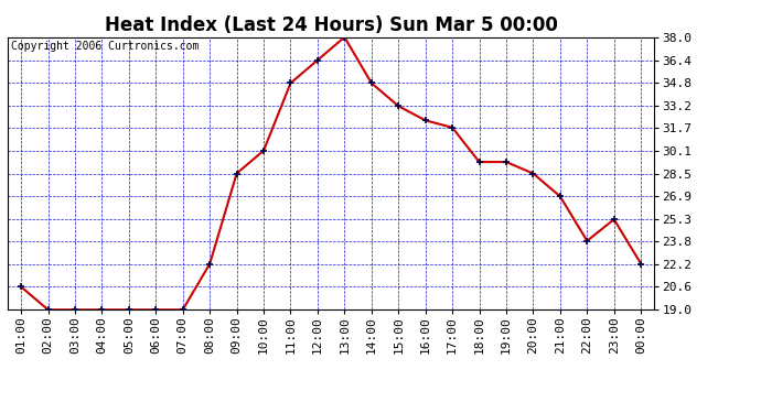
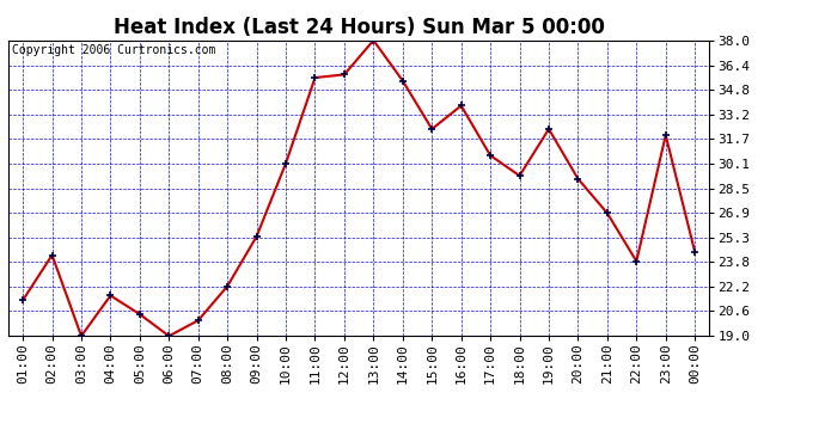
01:00: 20.6 -> 21.3
02:00: 19.0 -> 24.2
04:00: 19.0 -> 21.6
05:00: 19.0 -> 20.4
07:00: 19.0 -> 20.0
09:00: 28.5 -> 25.4
11:00: 34.8 -> 35.6
12:00: 36.4 -> 35.8
14:00: 34.8 -> 35.4
15:00: 33.2 -> 32.3
16:00: 32.2 -> 33.8
17:00: 31.7 -> 30.6
19:00: 29.3 -> 32.3
20:00: 28.5 -> 29.1
23:00: 25.3 -> 31.9
00:00: 22.2 -> 24.4
